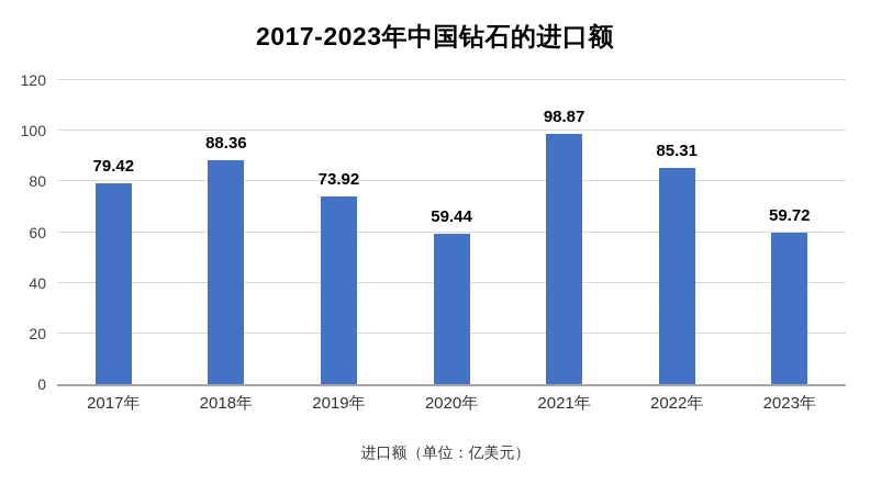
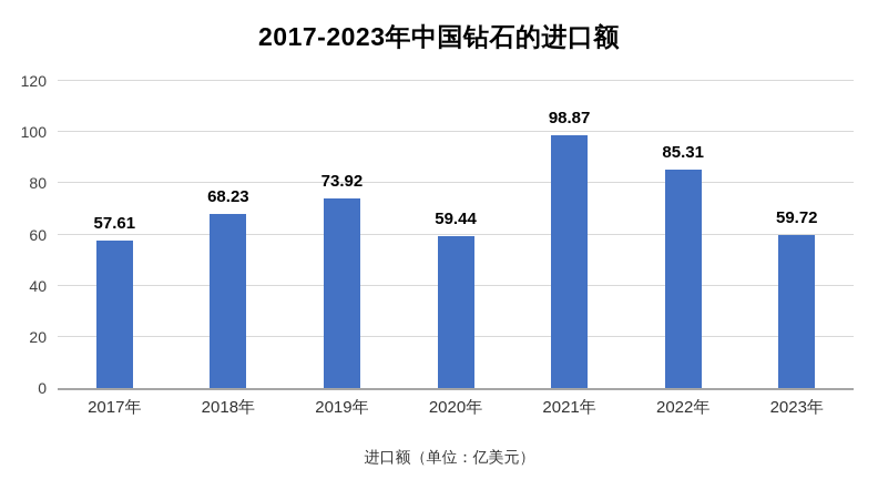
2017年: 79.42 -> 57.61
2018年: 88.36 -> 68.23
